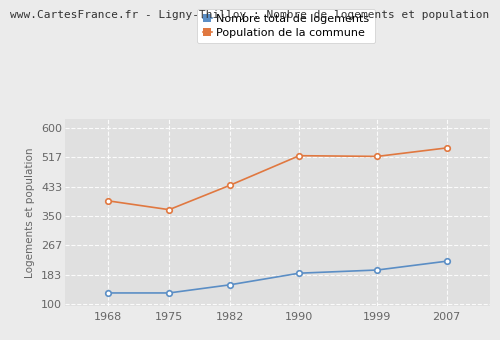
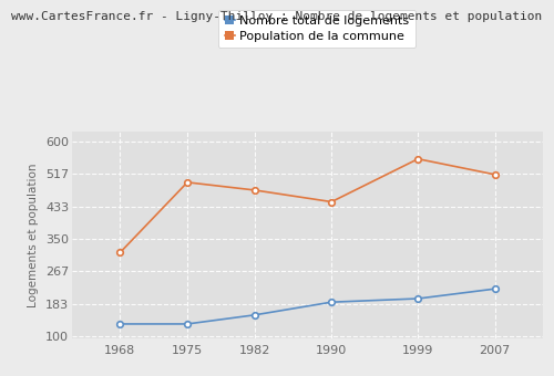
Population de la commune/1968: 393 -> 315
Population de la commune/1975: 368 -> 495
Population de la commune/1982: 437 -> 475
Population de la commune/1990: 521 -> 445
Population de la commune/1999: 519 -> 555
Population de la commune/2007: 543 -> 515
